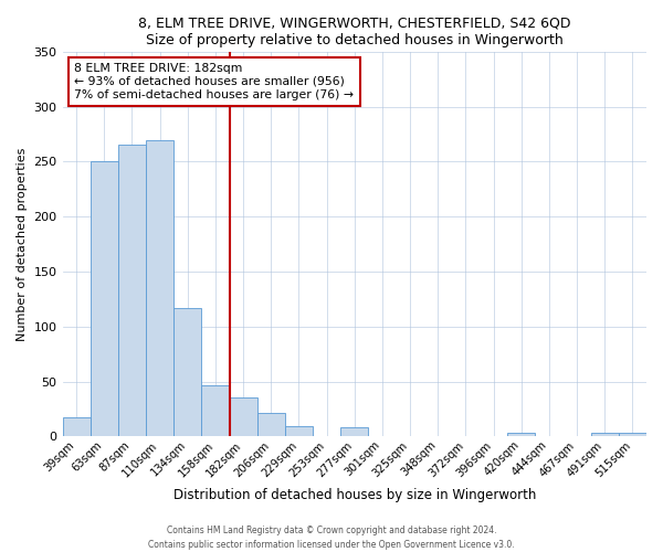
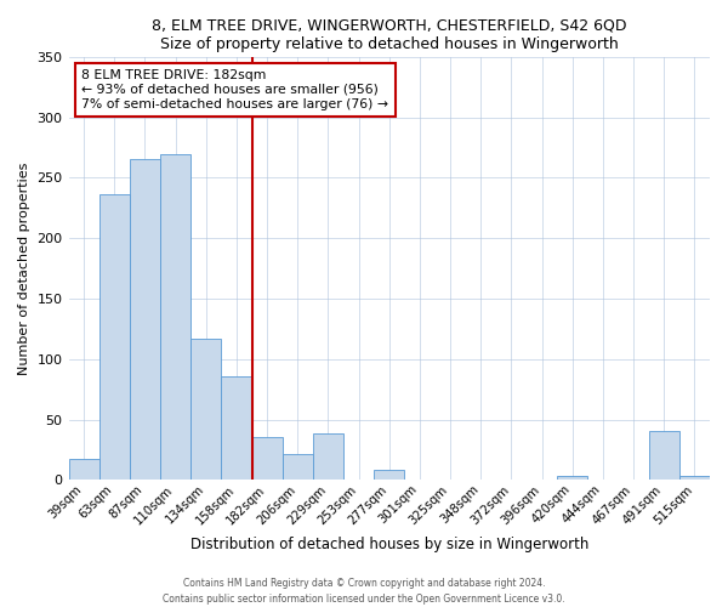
63sqm: 250 -> 236
158sqm: 46 -> 86
229sqm: 9 -> 38
491sqm: 3 -> 40
